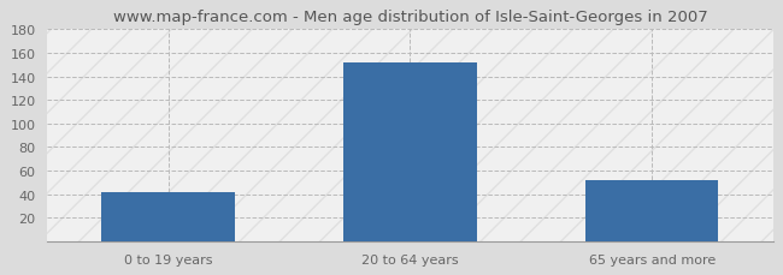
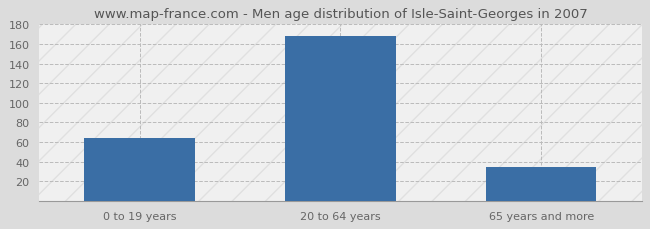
0 to 19 years: 42 -> 64
20 to 64 years: 152 -> 168
65 years and more: 52 -> 35
